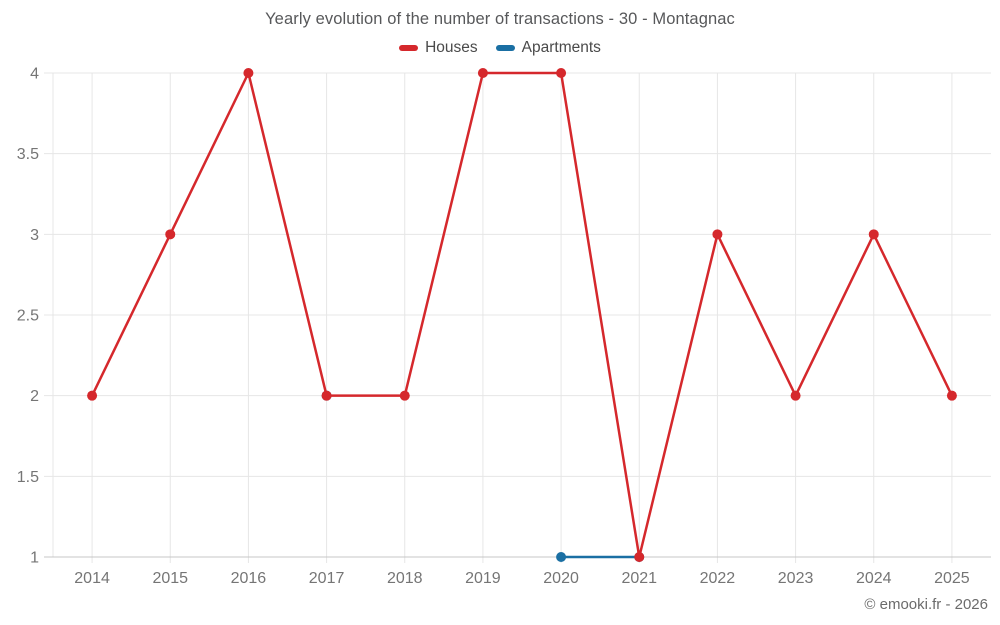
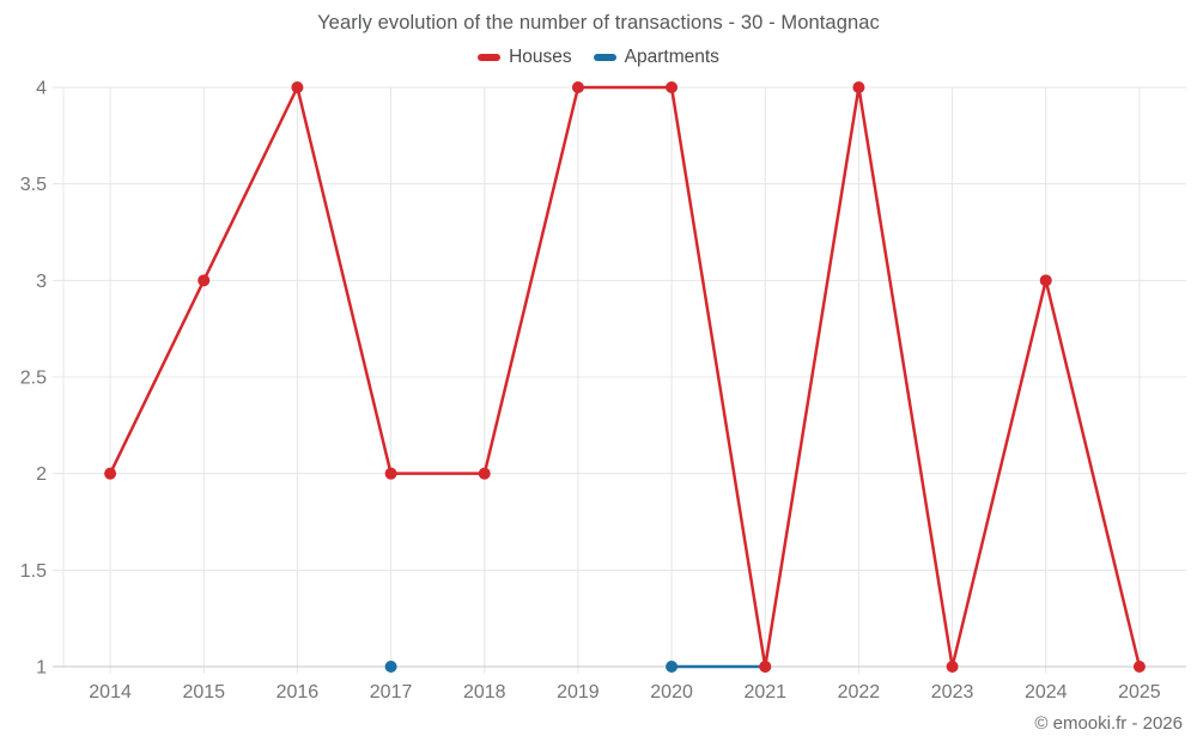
Apartments/2017: 2 -> 1
Houses/2022: 3 -> 4
Houses/2023: 2 -> 1
Houses/2025: 2 -> 1
